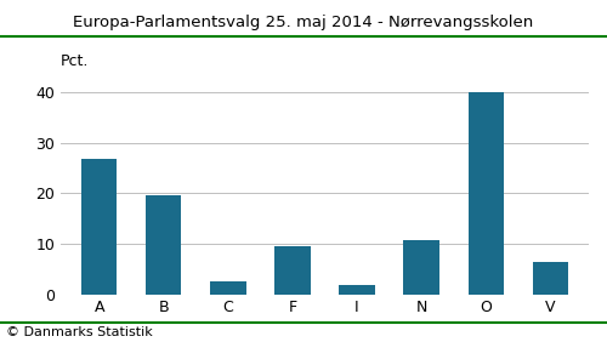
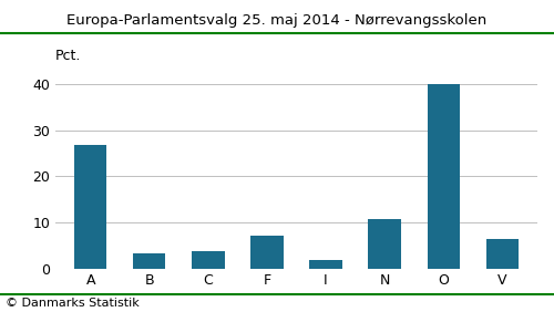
B: 19.5 -> 3.3
C: 2.5 -> 3.8
F: 9.5 -> 7.0
